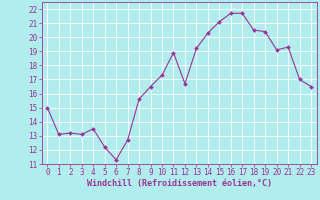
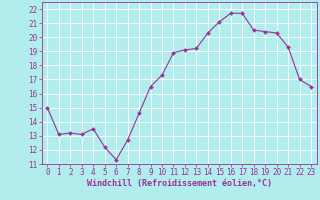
8: 15.6 -> 14.6
12: 16.7 -> 19.1
20: 19.1 -> 20.3
